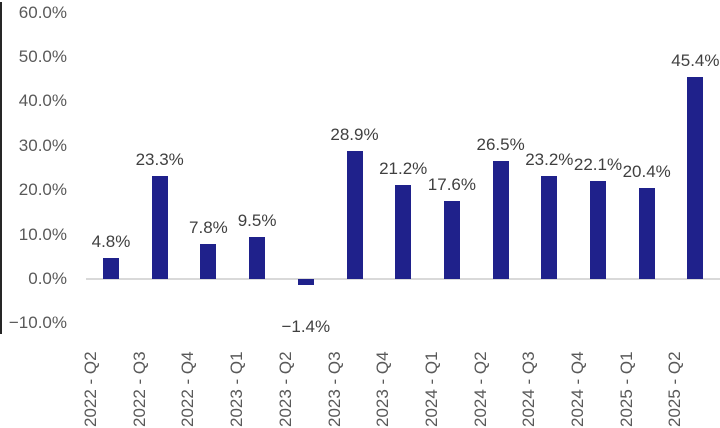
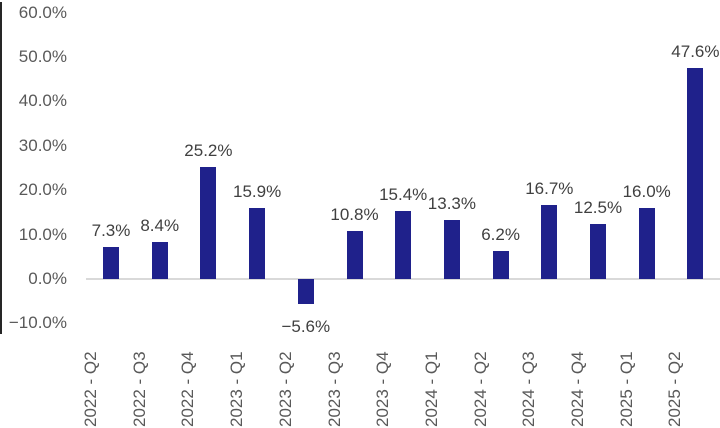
2022 - Q2: 4.8% -> 7.3%
2022 - Q3: 23.3% -> 8.4%
2022 - Q4: 7.8% -> 25.2%
2023 - Q1: 9.5% -> 15.9%
2023 - Q2: −1.4% -> −5.6%
2023 - Q3: 28.9% -> 10.8%
2023 - Q4: 21.2% -> 15.4%
2024 - Q1: 17.6% -> 13.3%
2024 - Q2: 26.5% -> 6.2%
2024 - Q3: 23.2% -> 16.7%
2024 - Q4: 22.1% -> 12.5%
2025 - Q1: 20.4% -> 16.0%
2025 - Q2: 45.4% -> 47.6%
